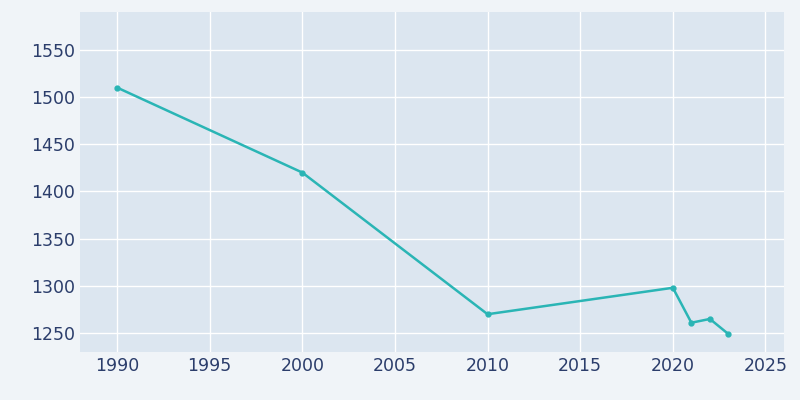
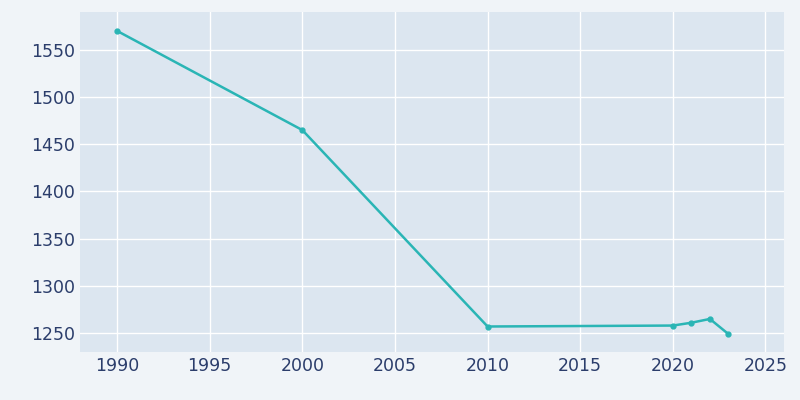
1990: 1510 -> 1570
2000: 1420 -> 1465
2010: 1270 -> 1257
2020: 1298 -> 1258
